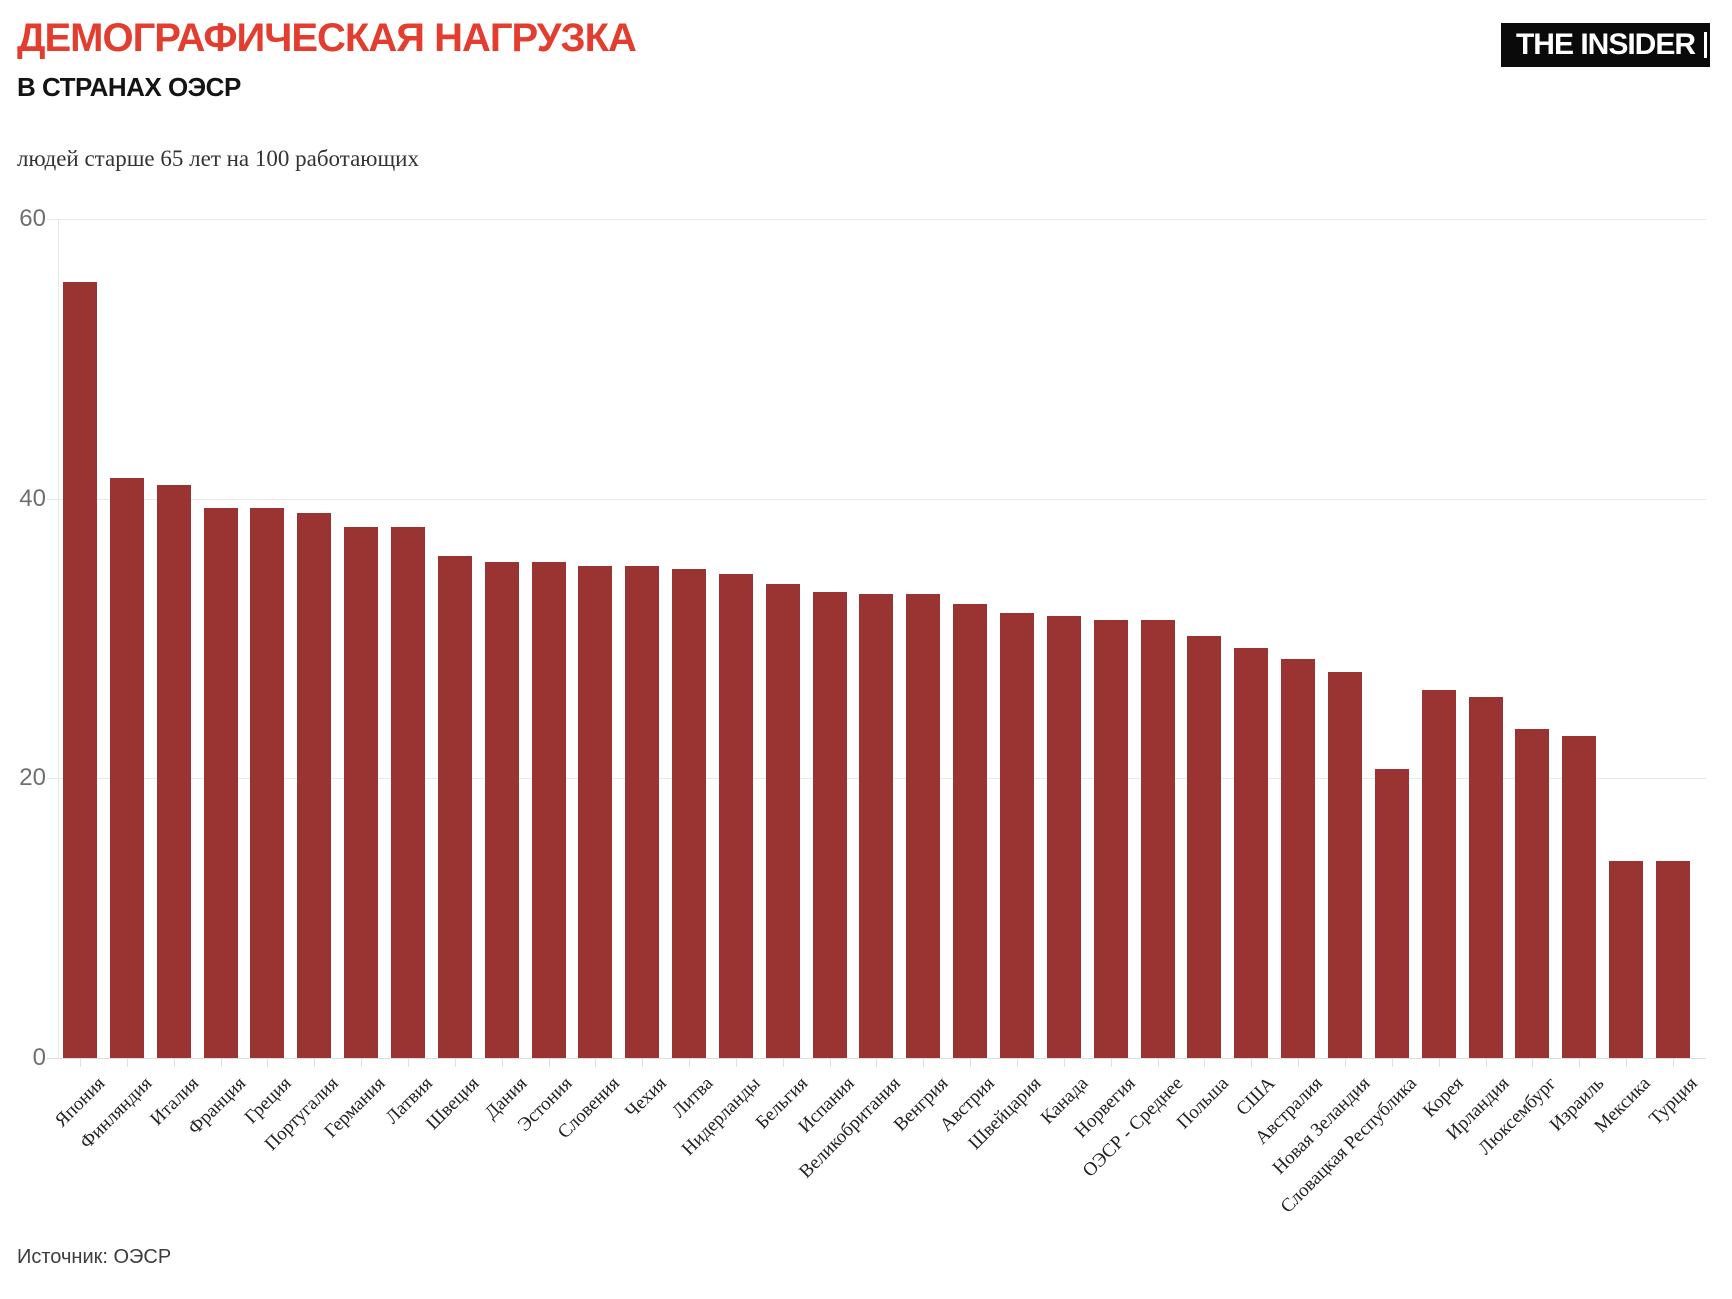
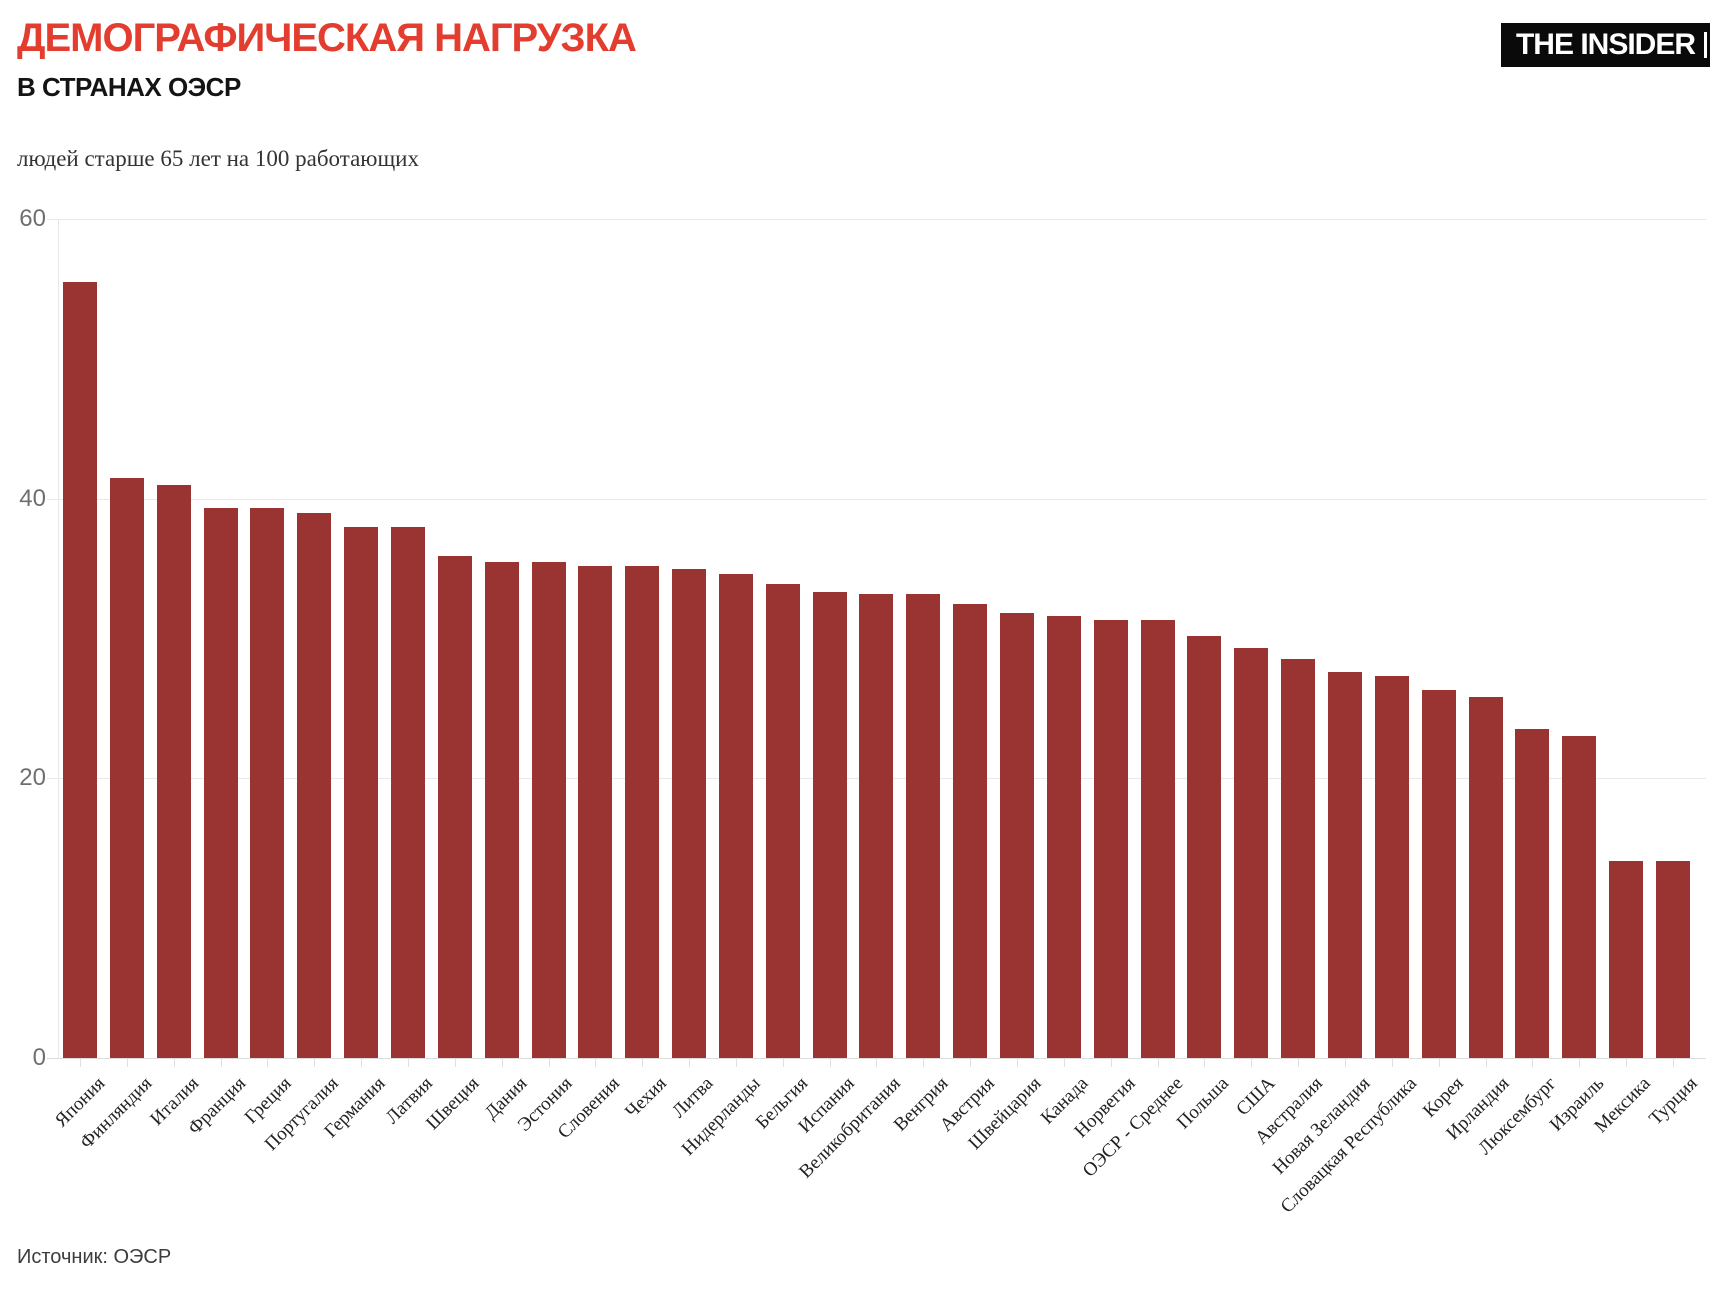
Словацкая Республика: 20.7 -> 27.3
